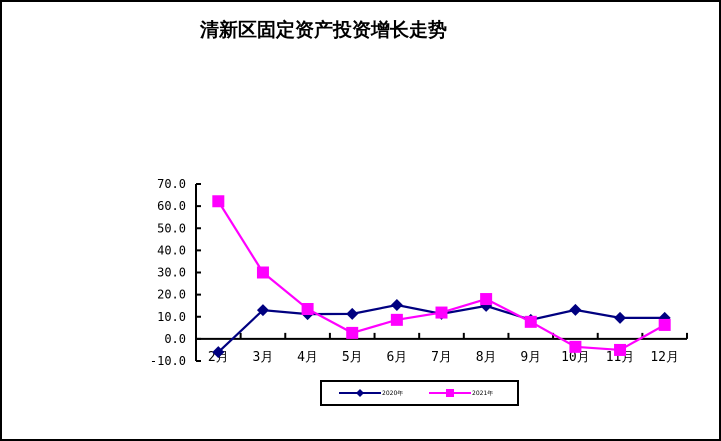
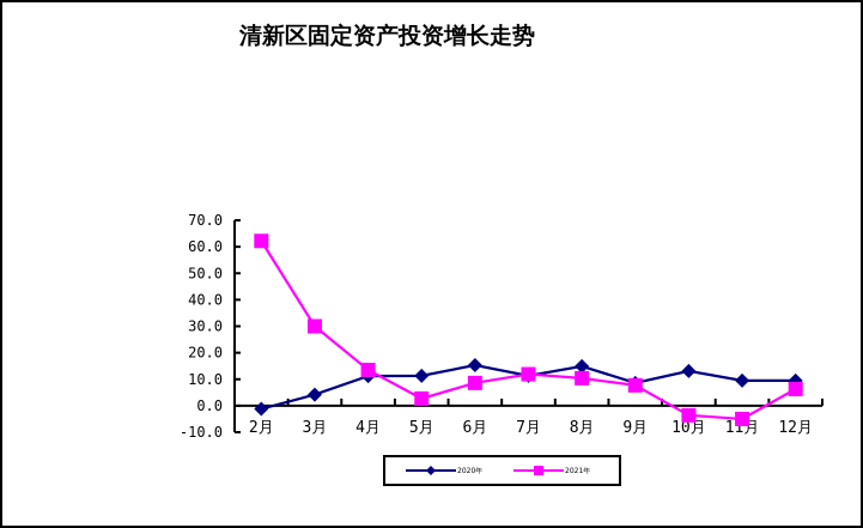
2020年/2月: -6 -> -1
2020年/3月: 13 -> 4
2021年/8月: 18 -> 10
